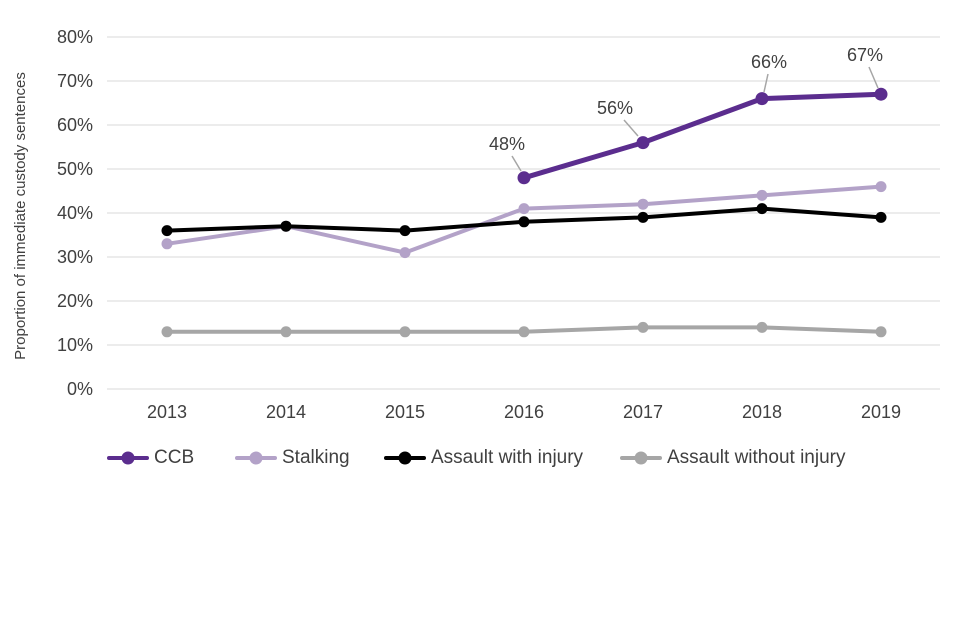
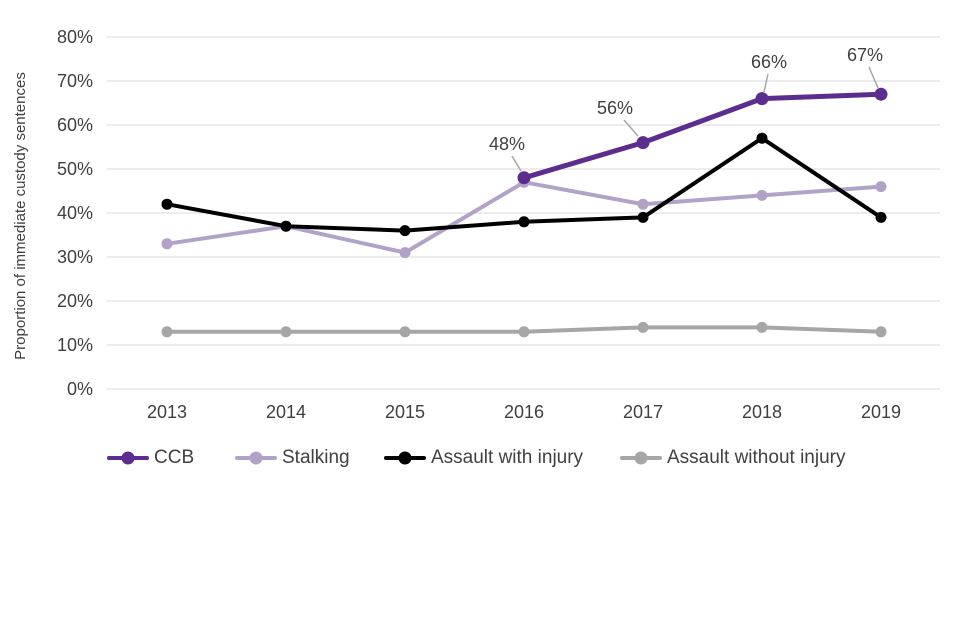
Assault with injury/2013: 36% -> 42%
Stalking/2016: 41% -> 47%
Assault with injury/2018: 41% -> 57%
